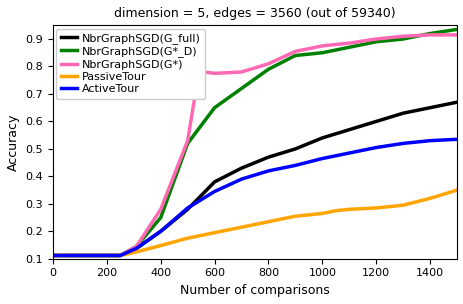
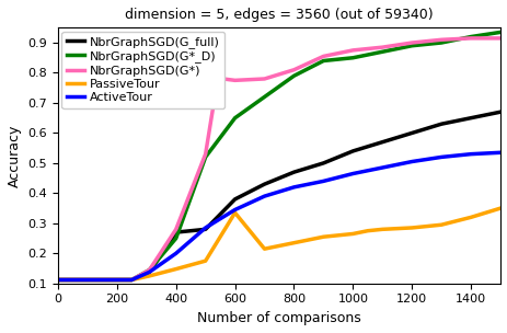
NbrGraphSGD(G_full)/400: 0.200 -> 0.270
PassiveTour/600: 0.195 -> 0.335
